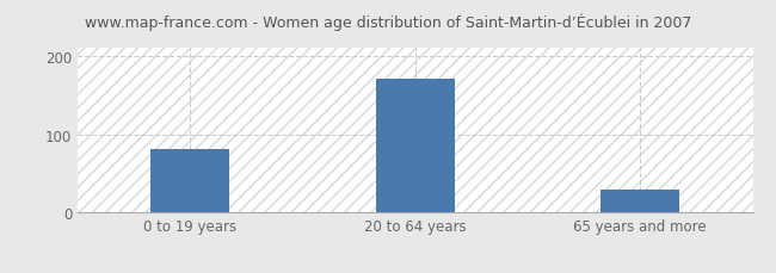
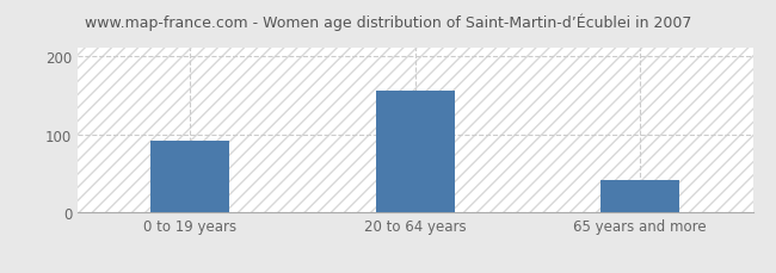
0 to 19 years: 82 -> 92
20 to 64 years: 171 -> 156
65 years and more: 30 -> 42
